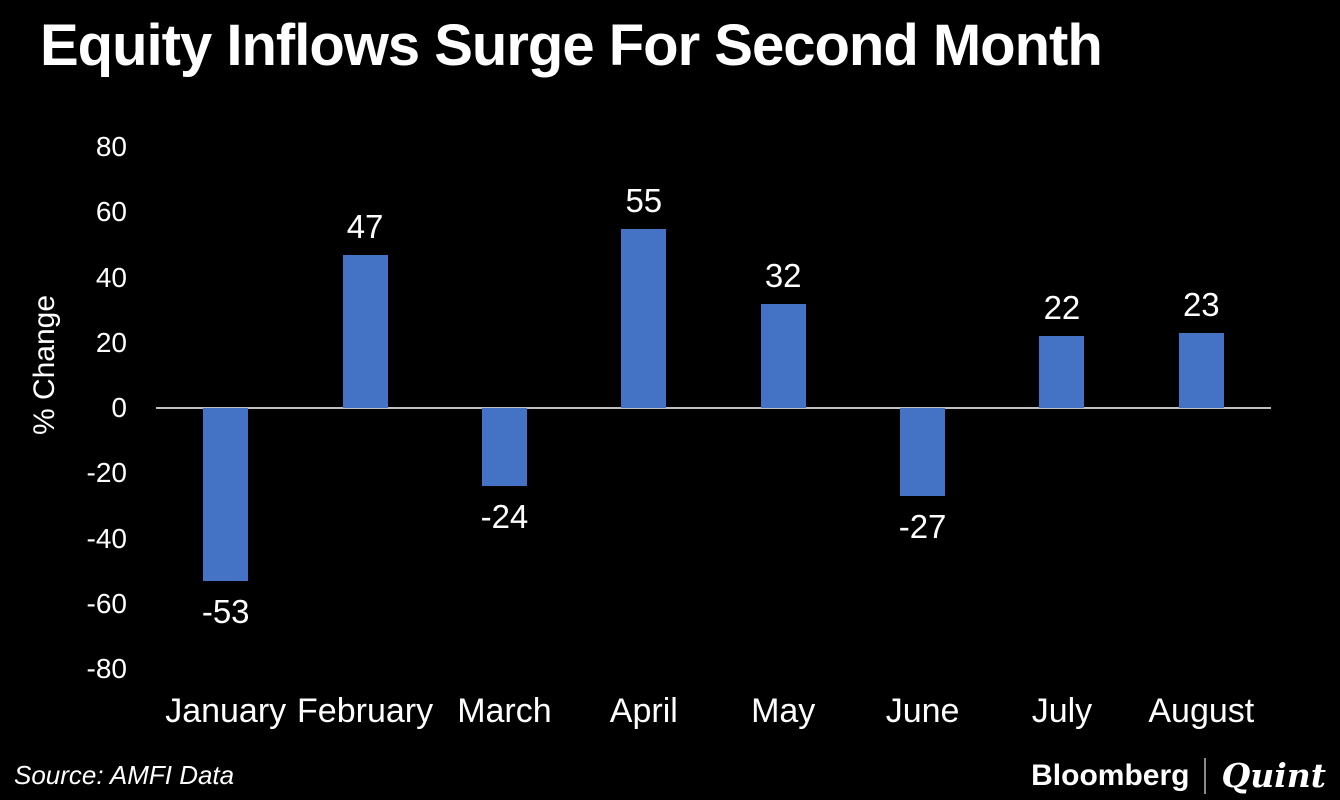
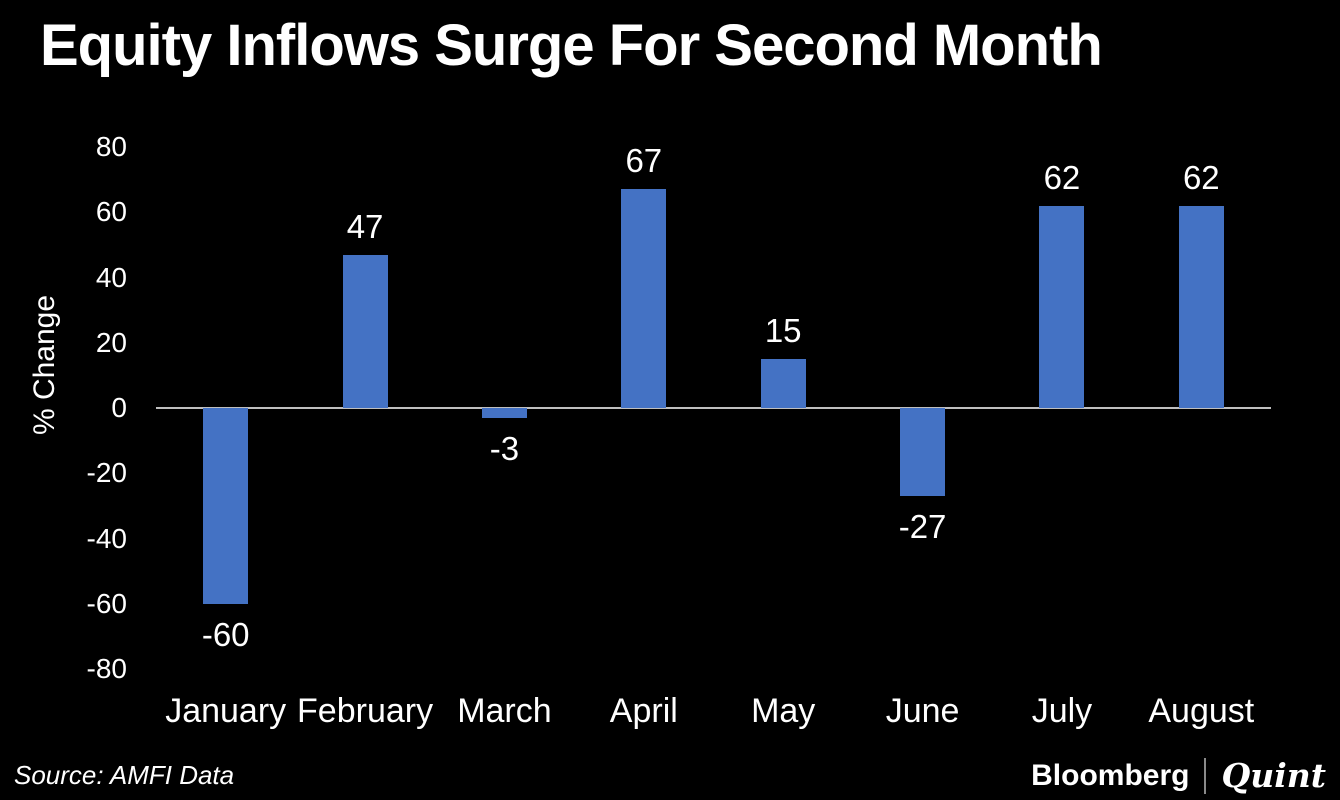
January: -53 -> -60
March: -24 -> -3
April: 55 -> 67
May: 32 -> 15
July: 22 -> 62
August: 23 -> 62
